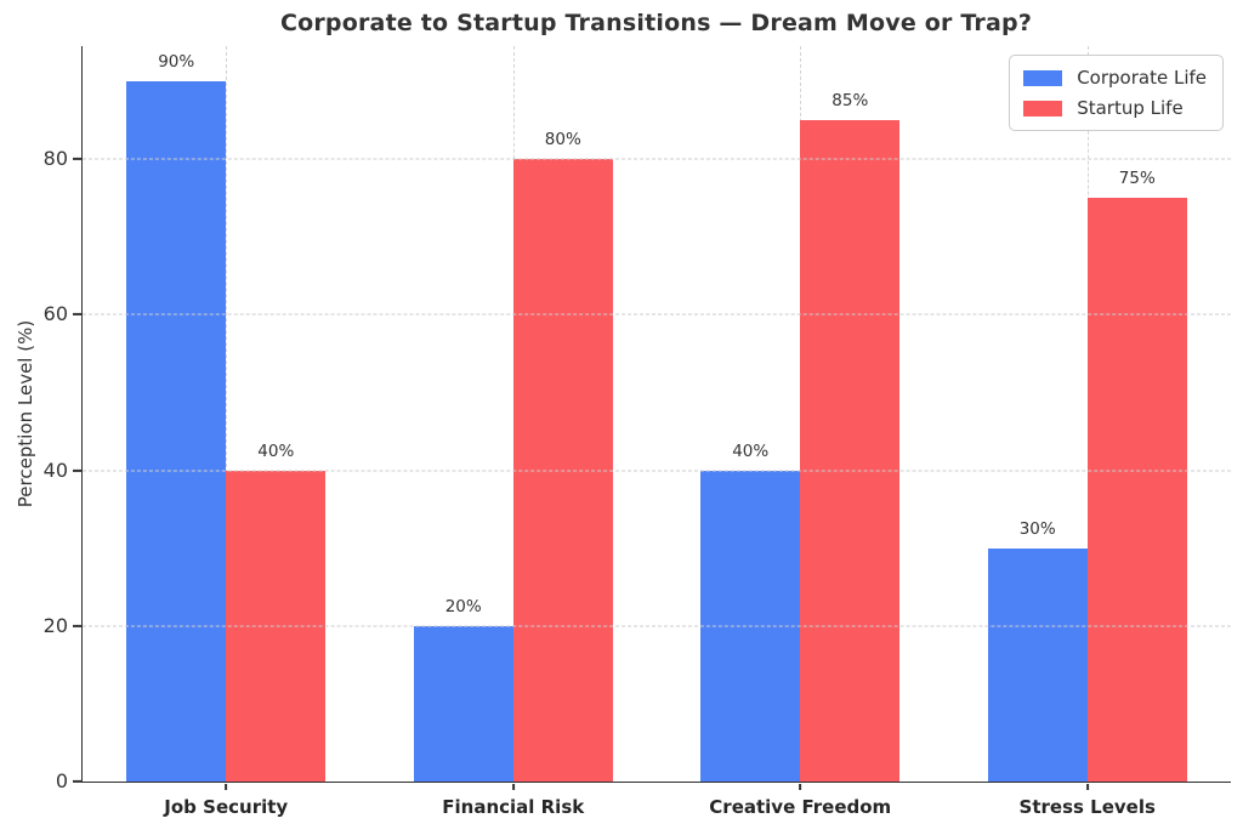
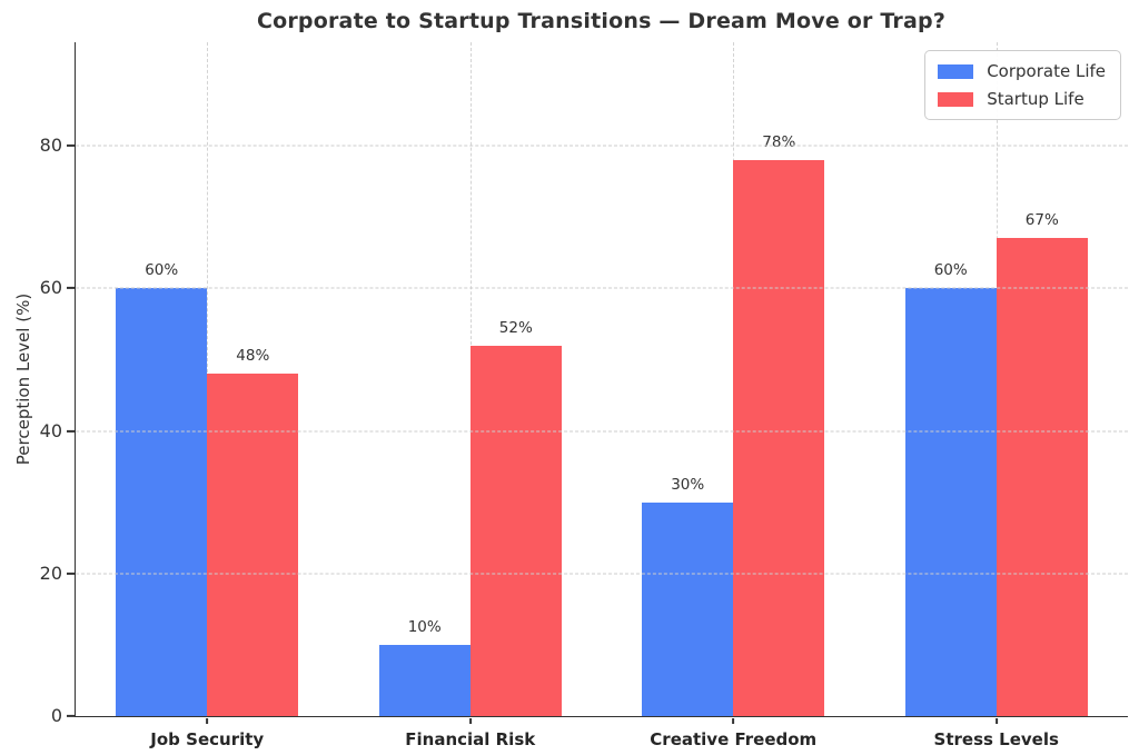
Corporate Life/Job Security: 90% -> 60%
Startup Life/Job Security: 40% -> 48%
Corporate Life/Financial Risk: 20% -> 10%
Startup Life/Financial Risk: 80% -> 52%
Corporate Life/Creative Freedom: 40% -> 30%
Startup Life/Creative Freedom: 85% -> 78%
Corporate Life/Stress Levels: 30% -> 60%
Startup Life/Stress Levels: 75% -> 67%
